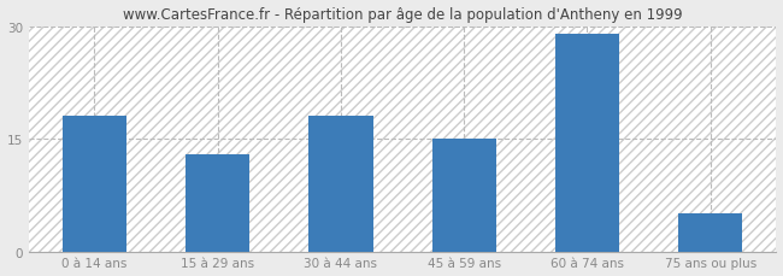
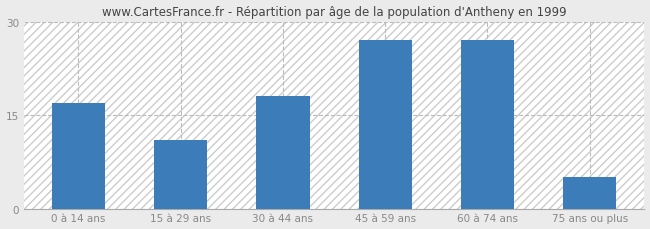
0 à 14 ans: 18 -> 17
15 à 29 ans: 13 -> 11
45 à 59 ans: 15 -> 27
60 à 74 ans: 29 -> 27
